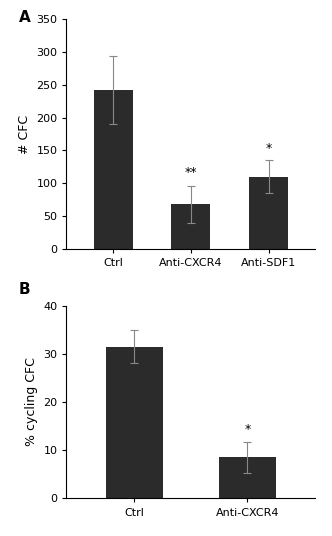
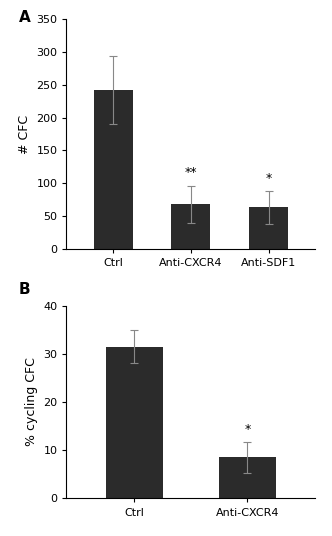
Anti-SDF1: 110 -> 64
